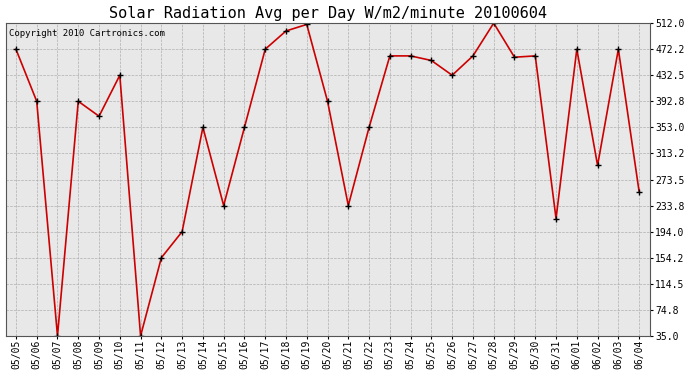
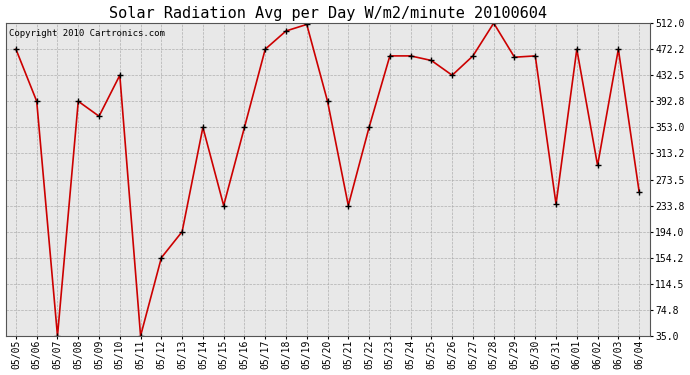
05/31: 214 -> 236
